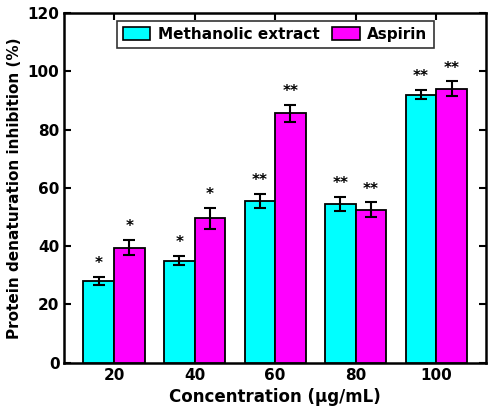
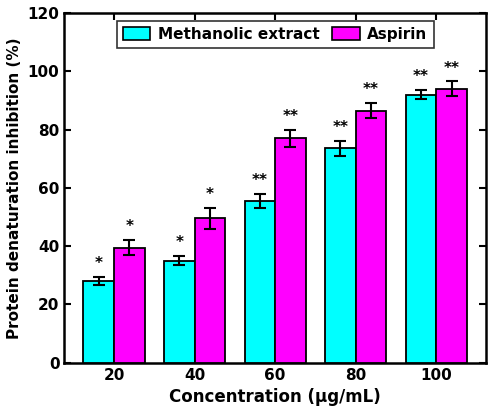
Aspirin/60: 85.5 -> 77.0
Methanolic extract/80: 54.5 -> 73.5
Aspirin/80: 52.5 -> 86.5
